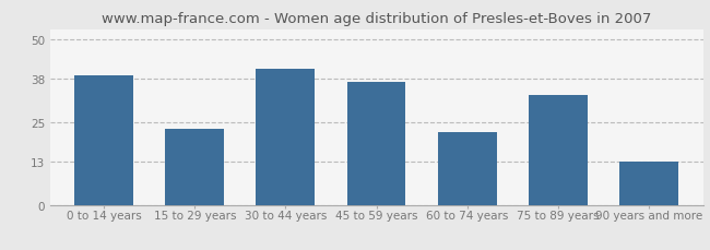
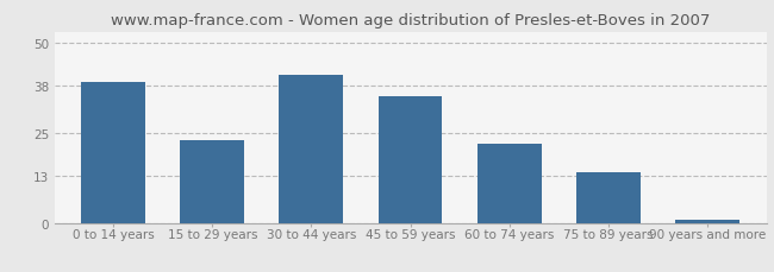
45 to 59 years: 37 -> 35
75 to 89 years: 33 -> 14
90 years and more: 13 -> 1
